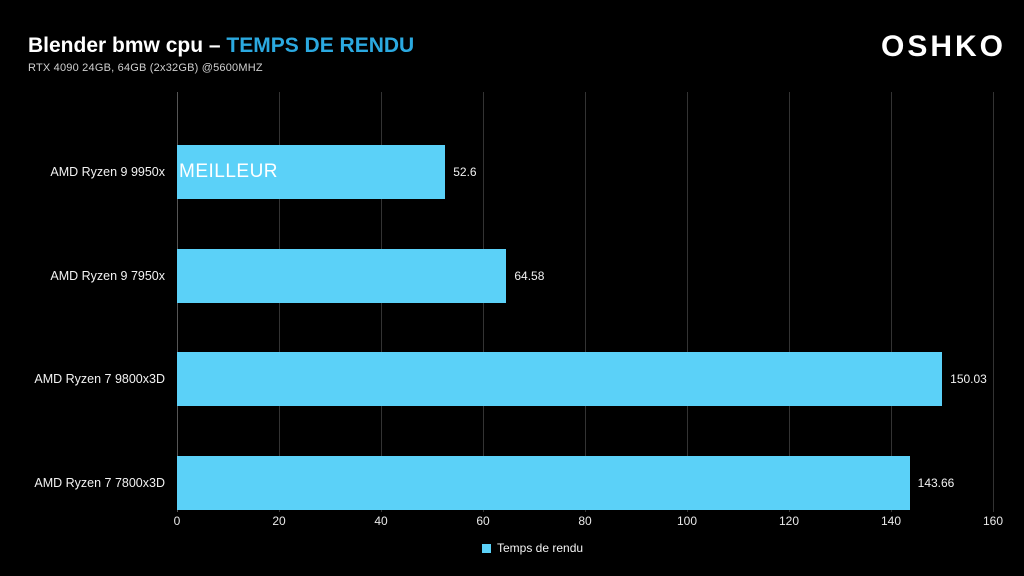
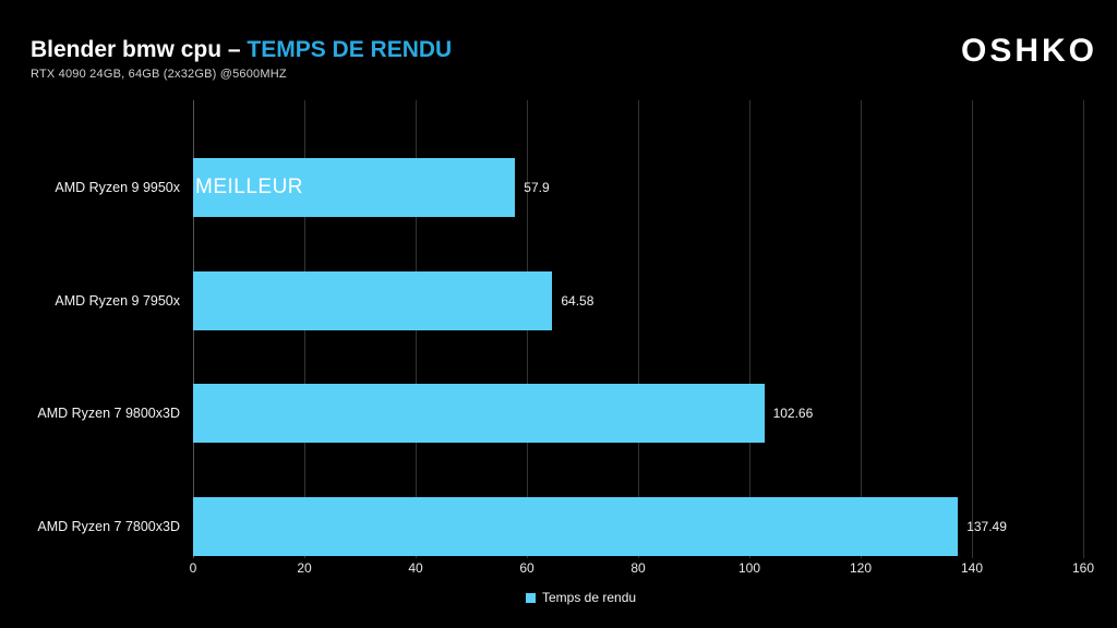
AMD Ryzen 9 9950x: 52.6 -> 57.9
AMD Ryzen 7 9800x3D: 150.03 -> 102.66
AMD Ryzen 7 7800x3D: 143.66 -> 137.49
